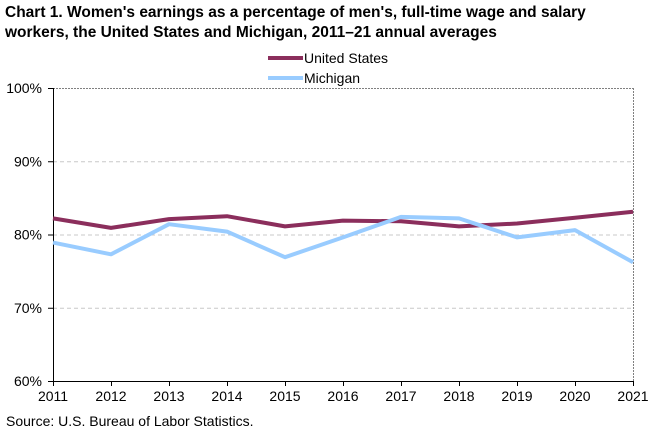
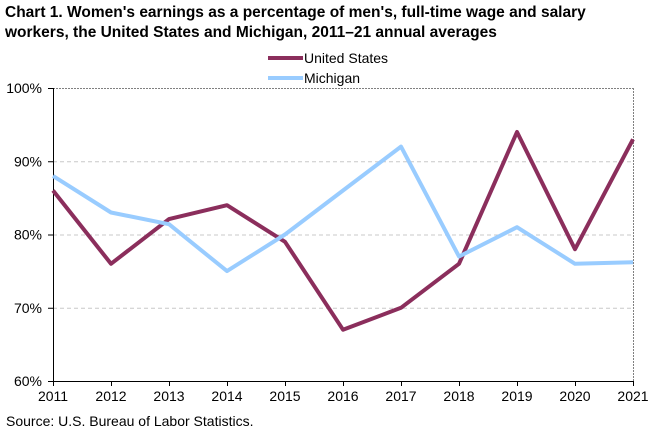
United States/2011: 82% -> 86%
Michigan/2011: 79% -> 88%
United States/2012: 81% -> 76%
Michigan/2012: 77% -> 83%
United States/2014: 82% -> 84%
Michigan/2014: 80% -> 75%
United States/2015: 81% -> 79%
Michigan/2015: 77% -> 80%
United States/2016: 82% -> 67%
Michigan/2016: 80% -> 86%
United States/2017: 82% -> 70%
Michigan/2017: 82% -> 92%
United States/2018: 81% -> 76%
Michigan/2018: 82% -> 77%
United States/2019: 82% -> 94%
Michigan/2019: 80% -> 81%
United States/2020: 82% -> 78%
Michigan/2020: 81% -> 76%
United States/2021: 83% -> 93%
